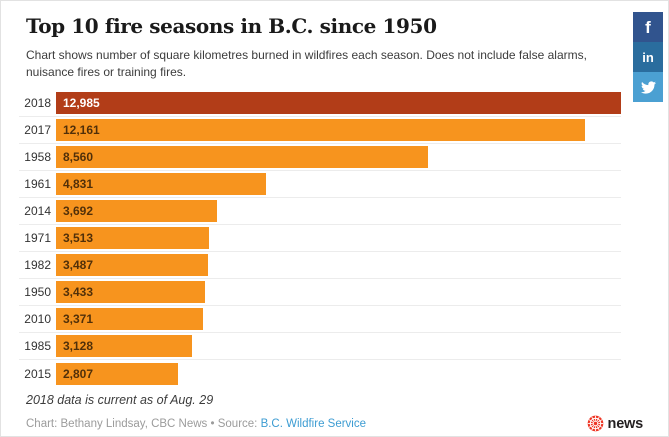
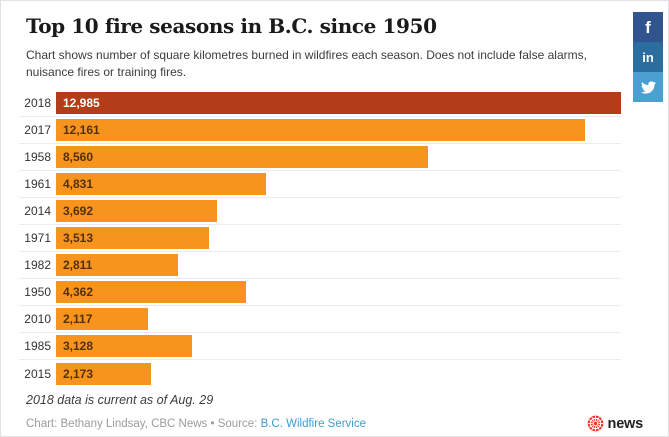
1982: 3,487 -> 2,811
1950: 3,433 -> 4,362
2010: 3,371 -> 2,117
2015: 2,807 -> 2,173
